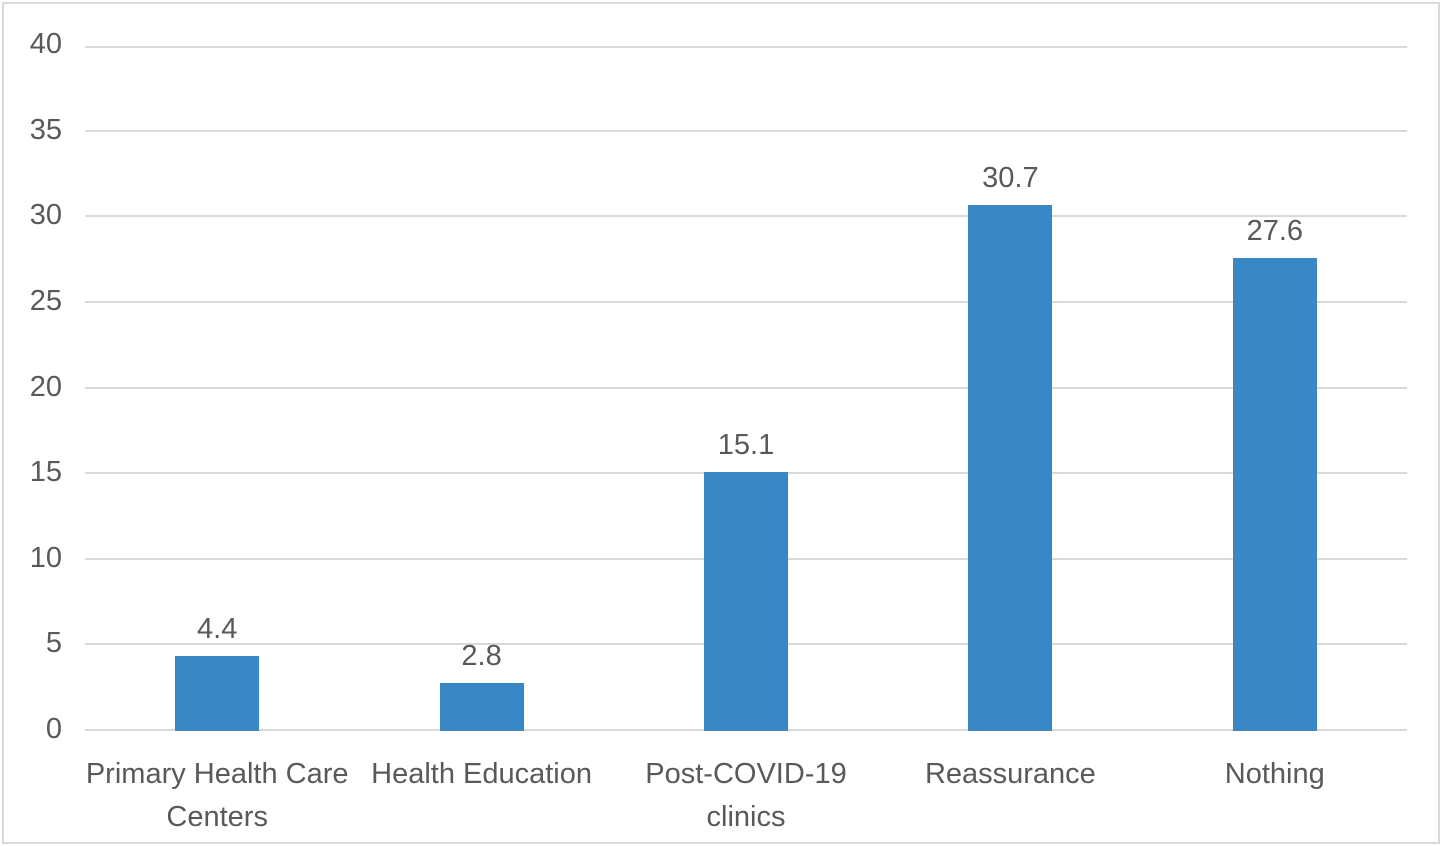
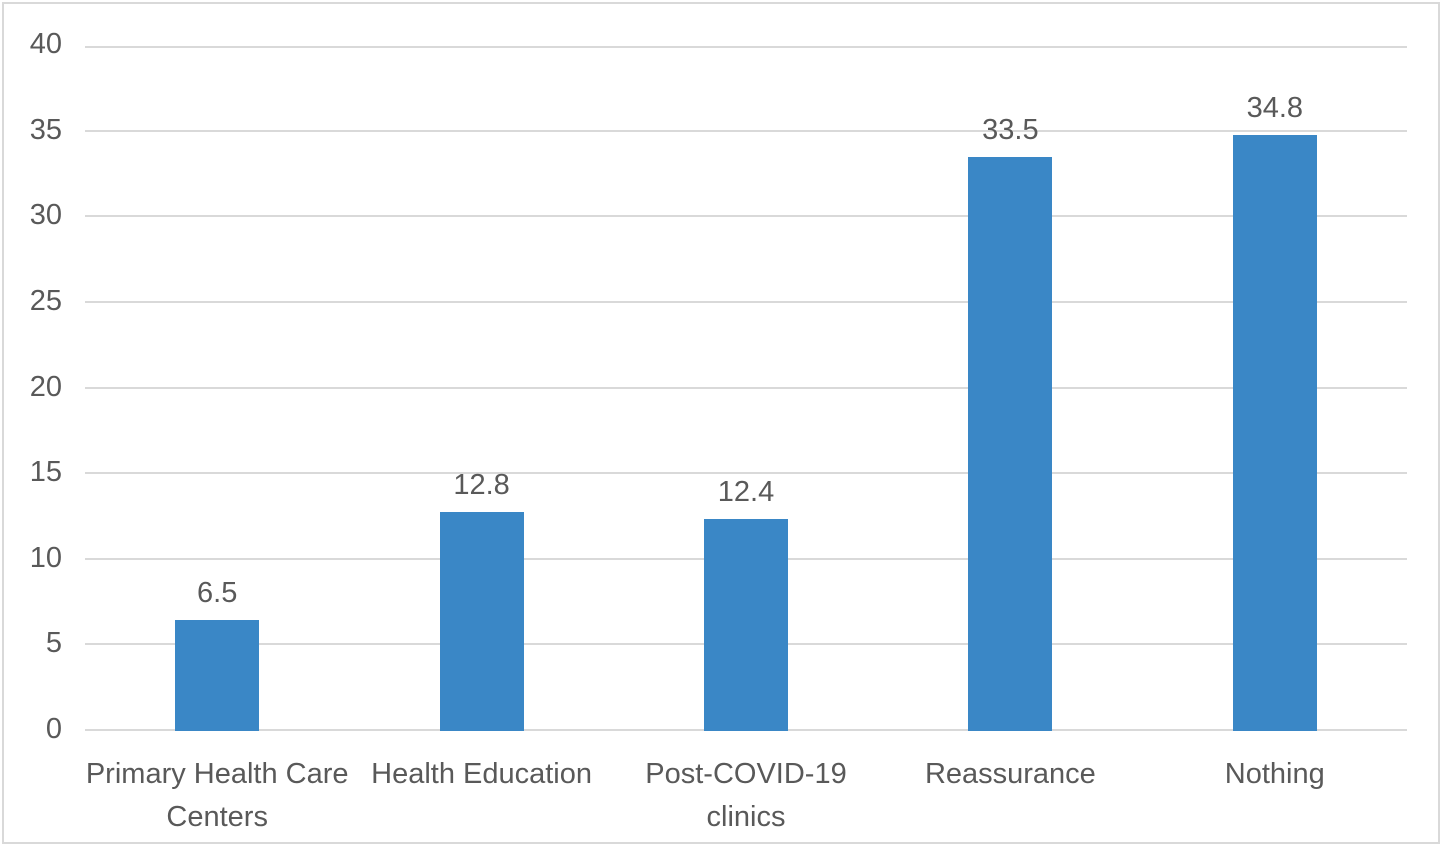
Primary Health Care Centers: 4.4 -> 6.5
Health Education: 2.8 -> 12.8
Post-COVID-19 clinics: 15.1 -> 12.4
Reassurance: 30.7 -> 33.5
Nothing: 27.6 -> 34.8
